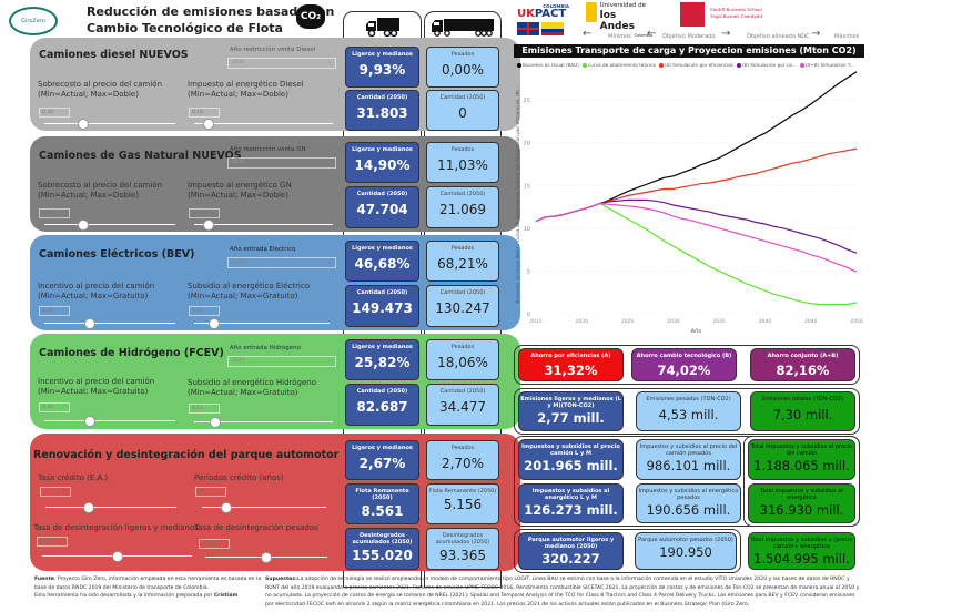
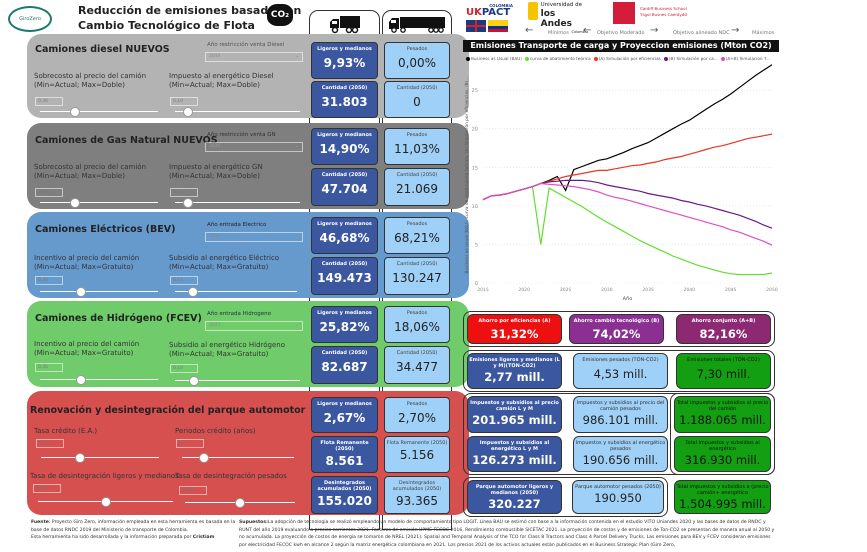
curva de abatimiento teórica/2022: 13 -> 5
Business as Usual (BAU)/2025: 14 -> 12
